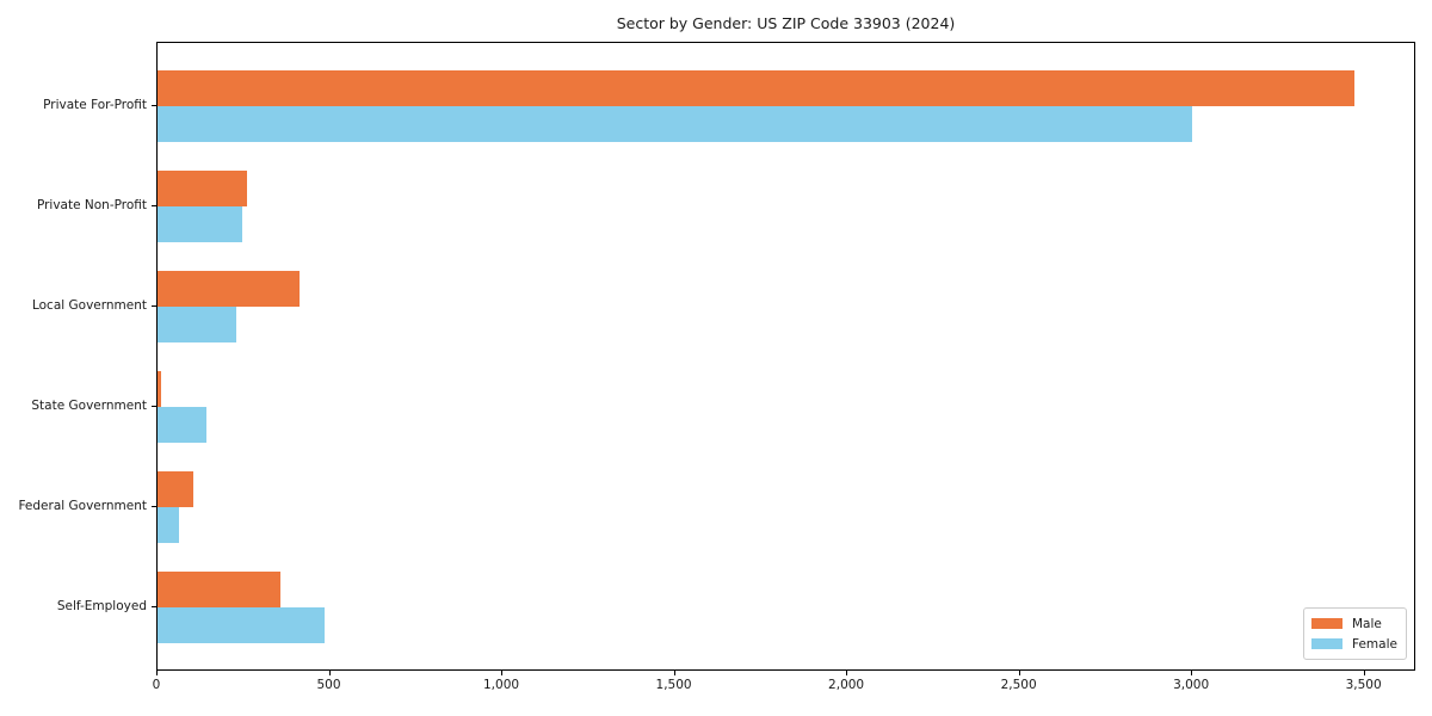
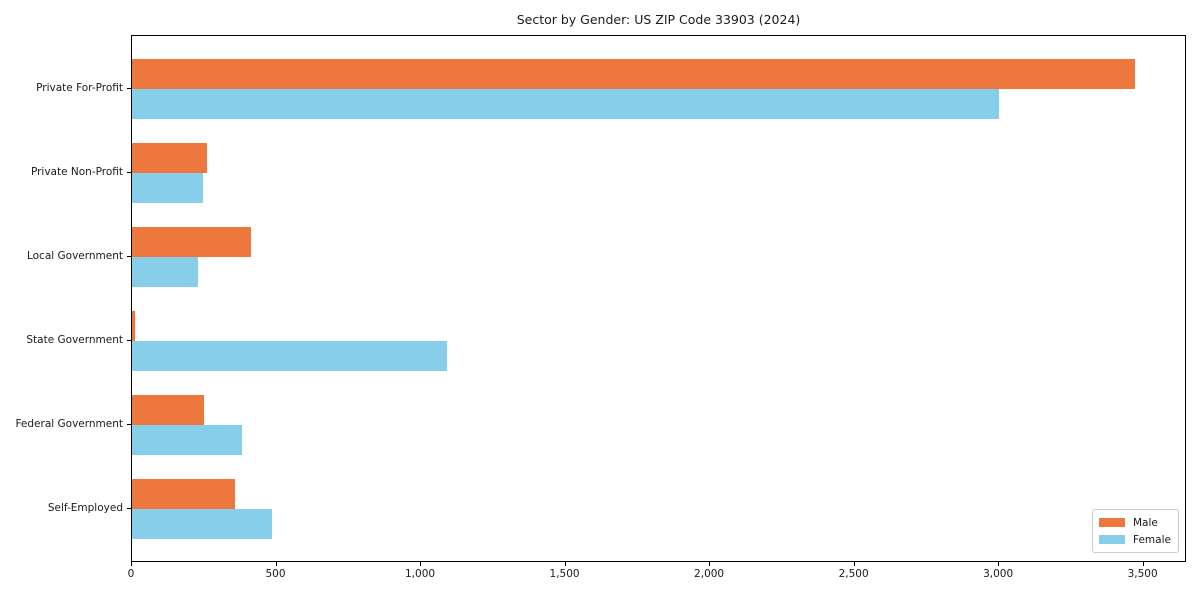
Female/State Government: 140 -> 1090
Male/Federal Government: 100 -> 250
Female/Federal Government: 60 -> 380
